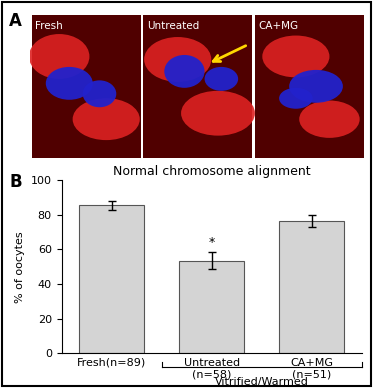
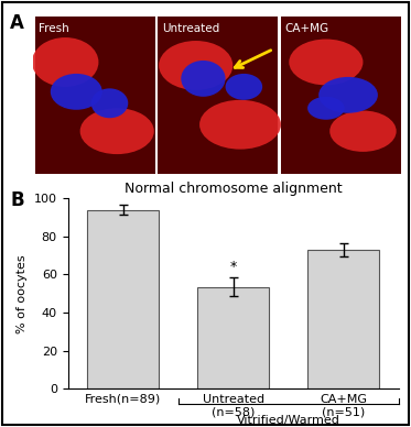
Fresh(n=89): 86 -> 94
CA+MG (n=51): 76 -> 73
